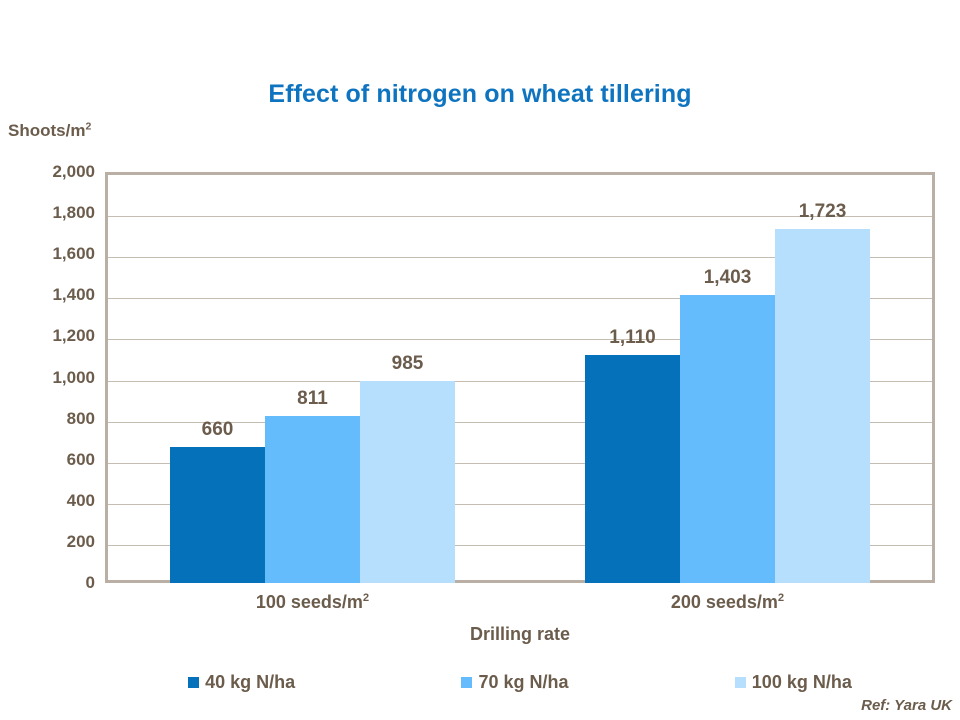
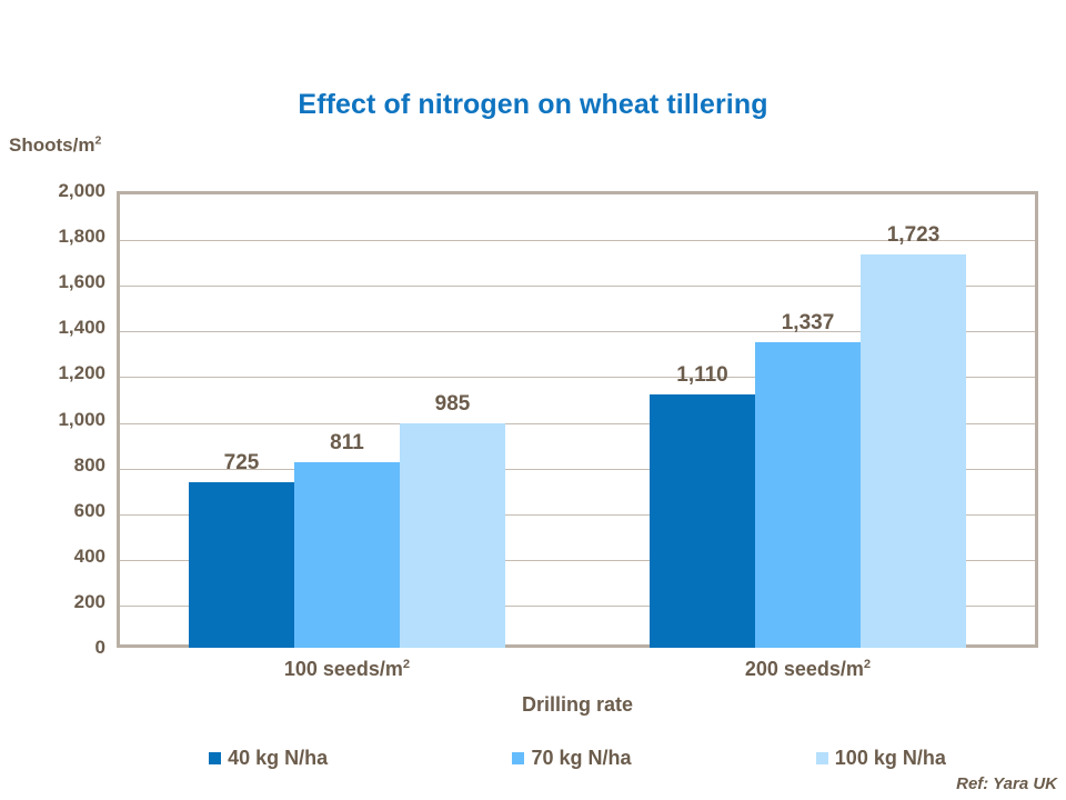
40 kg N/ha/100 seeds/m2: 660 -> 725
70 kg N/ha/200 seeds/m2: 1,403 -> 1,337
